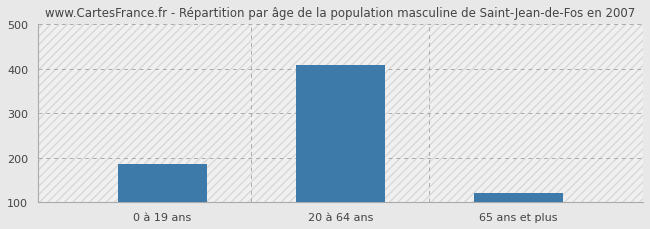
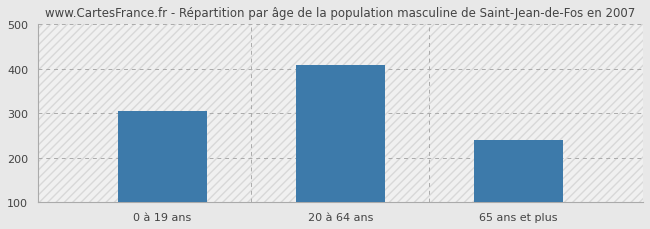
0 à 19 ans: 185 -> 305
65 ans et plus: 122 -> 240
